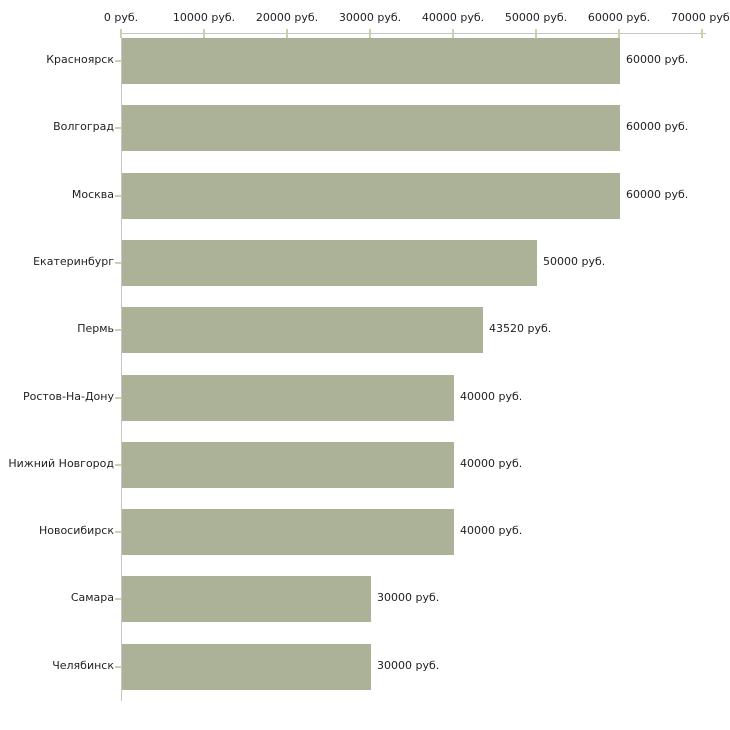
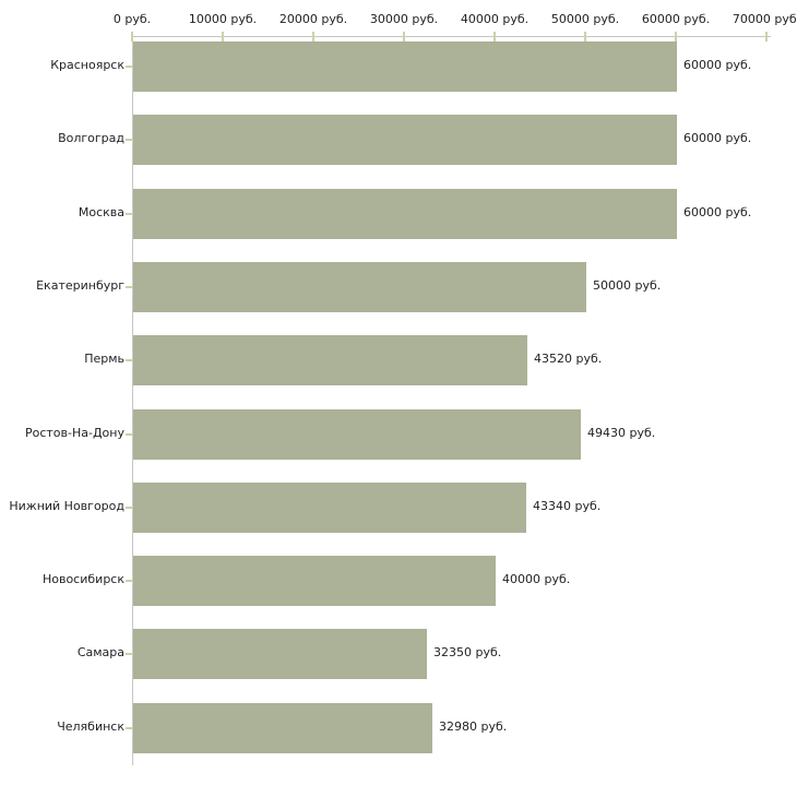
Ростов-На-Дону: 40000 -> 49430
Нижний Новгород: 40000 -> 43340
Самара: 30000 -> 32350
Челябинск: 30000 -> 32980
